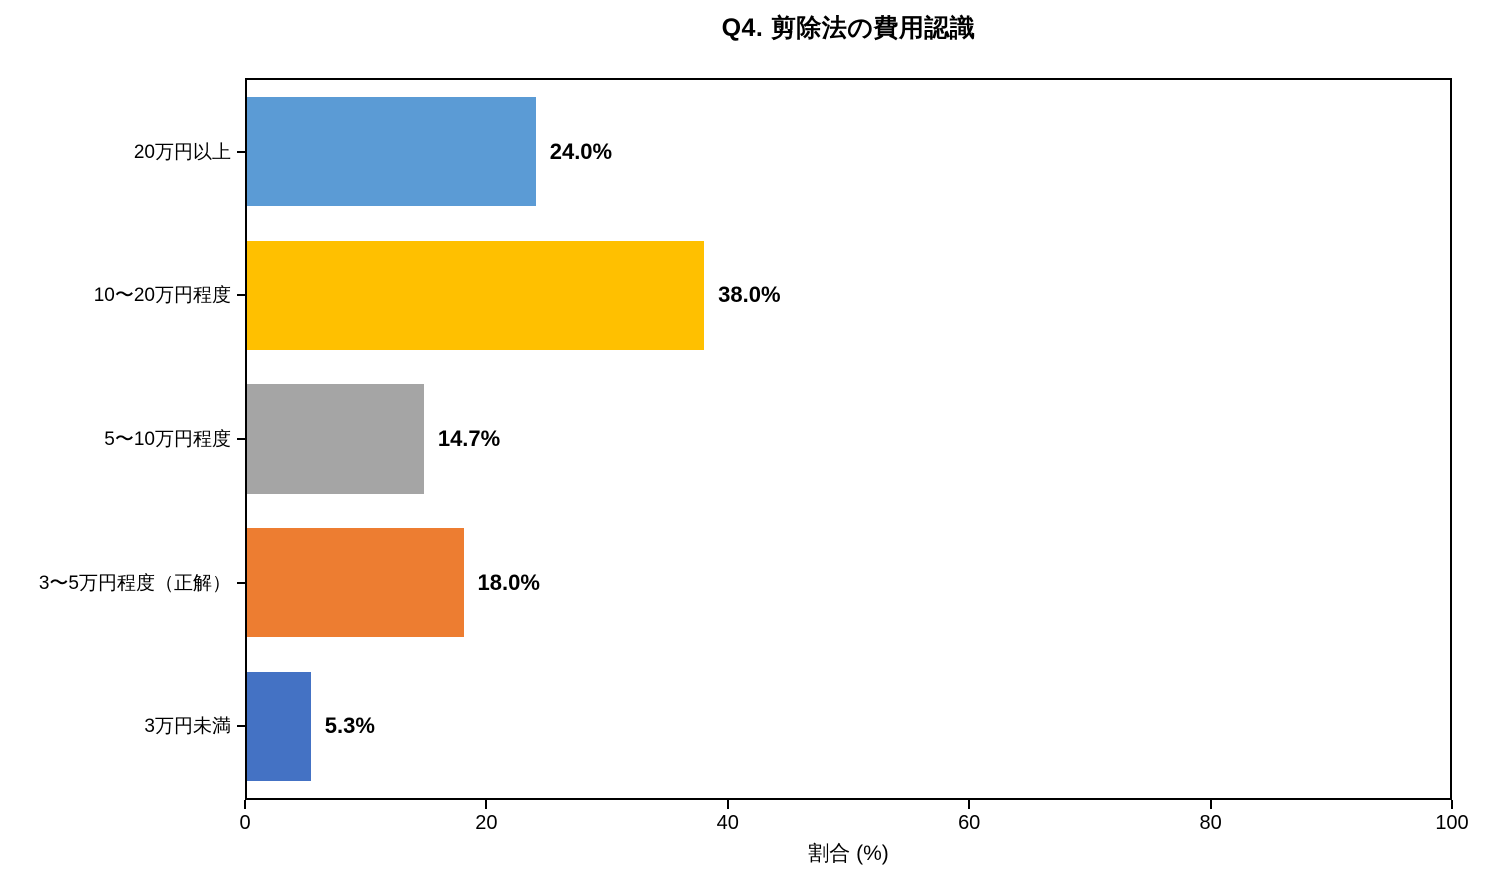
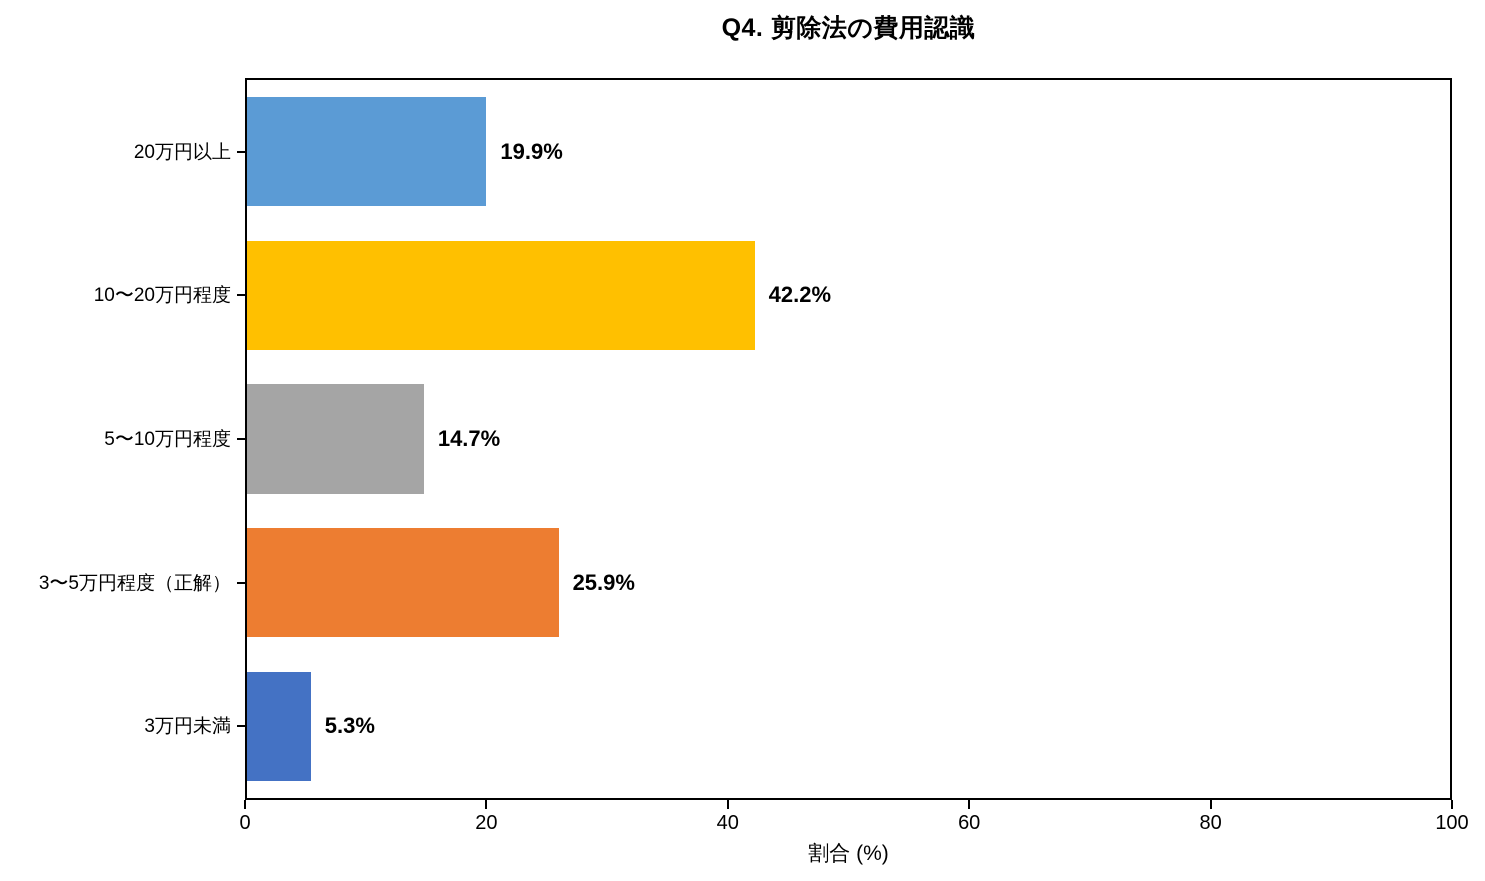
20万円以上: 24.0% -> 19.9%
10〜20万円程度: 38.0% -> 42.2%
3〜5万円程度（正解）: 18.0% -> 25.9%
